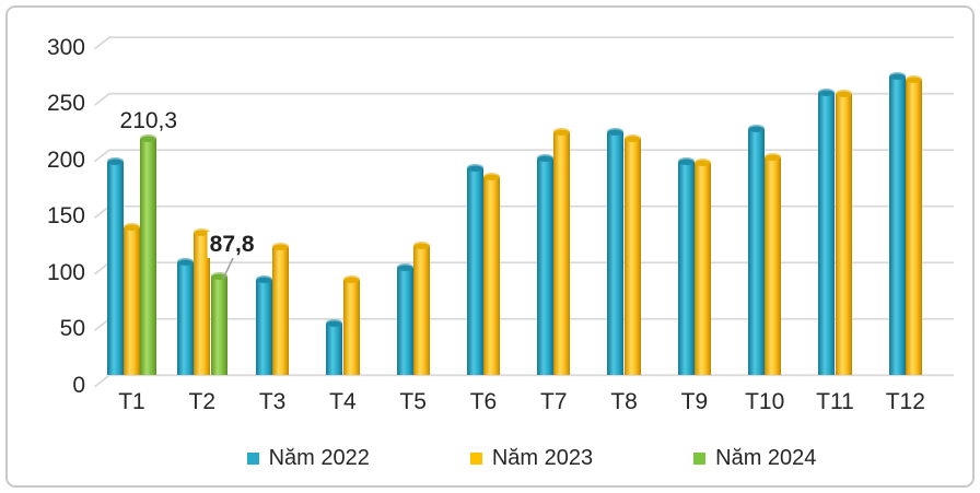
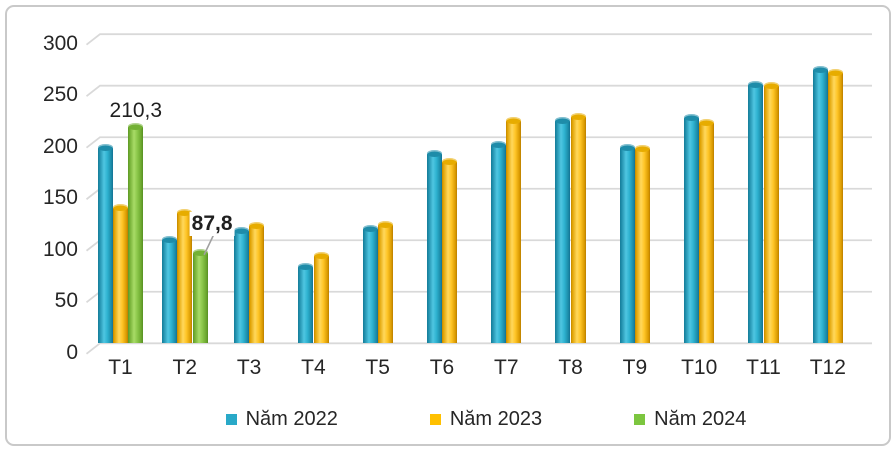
Năm 2022/T3: 85 -> 109
Năm 2022/T4: 46 -> 75
Năm 2022/T5: 96 -> 111
Năm 2023/T8: 210 -> 220
Năm 2023/T10: 194 -> 214
